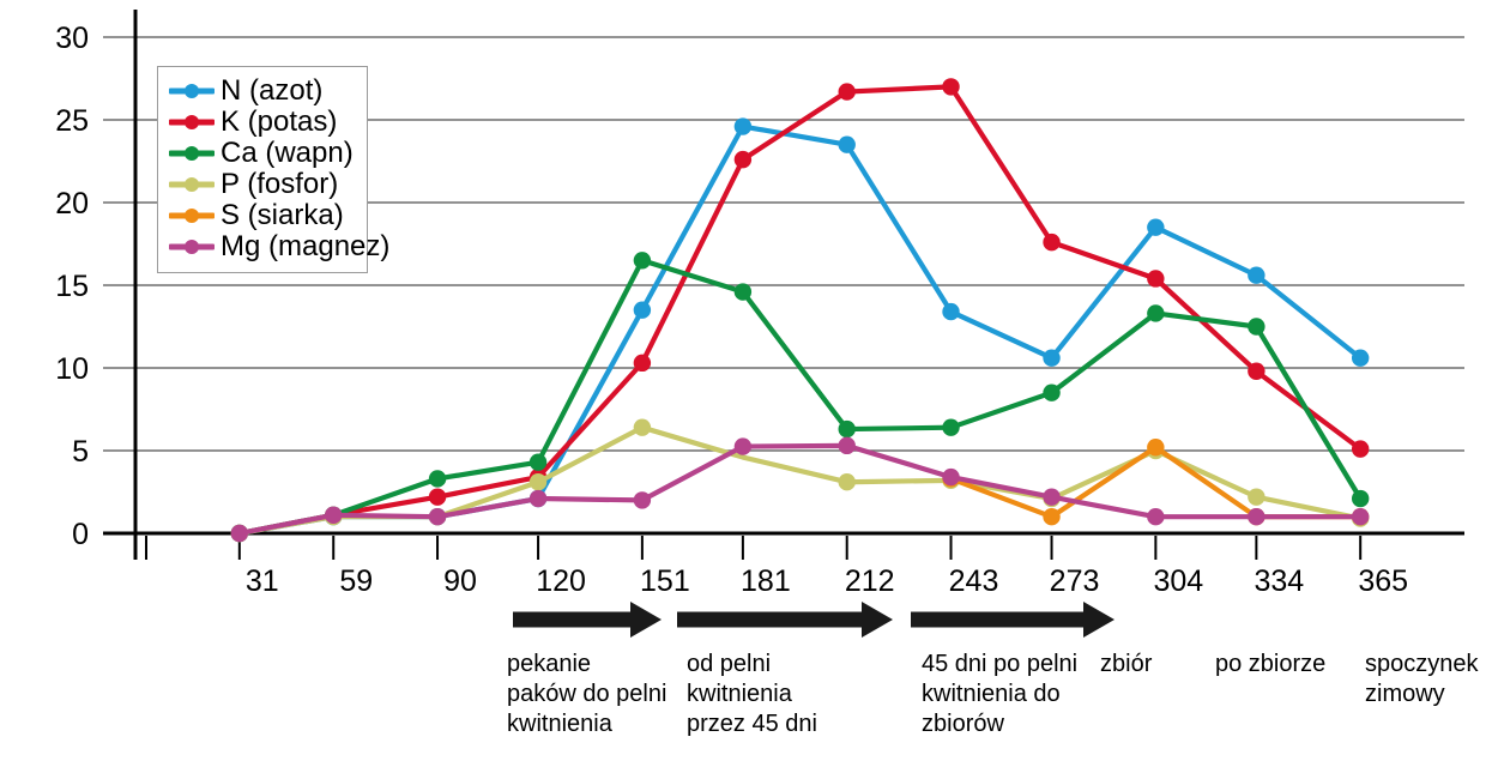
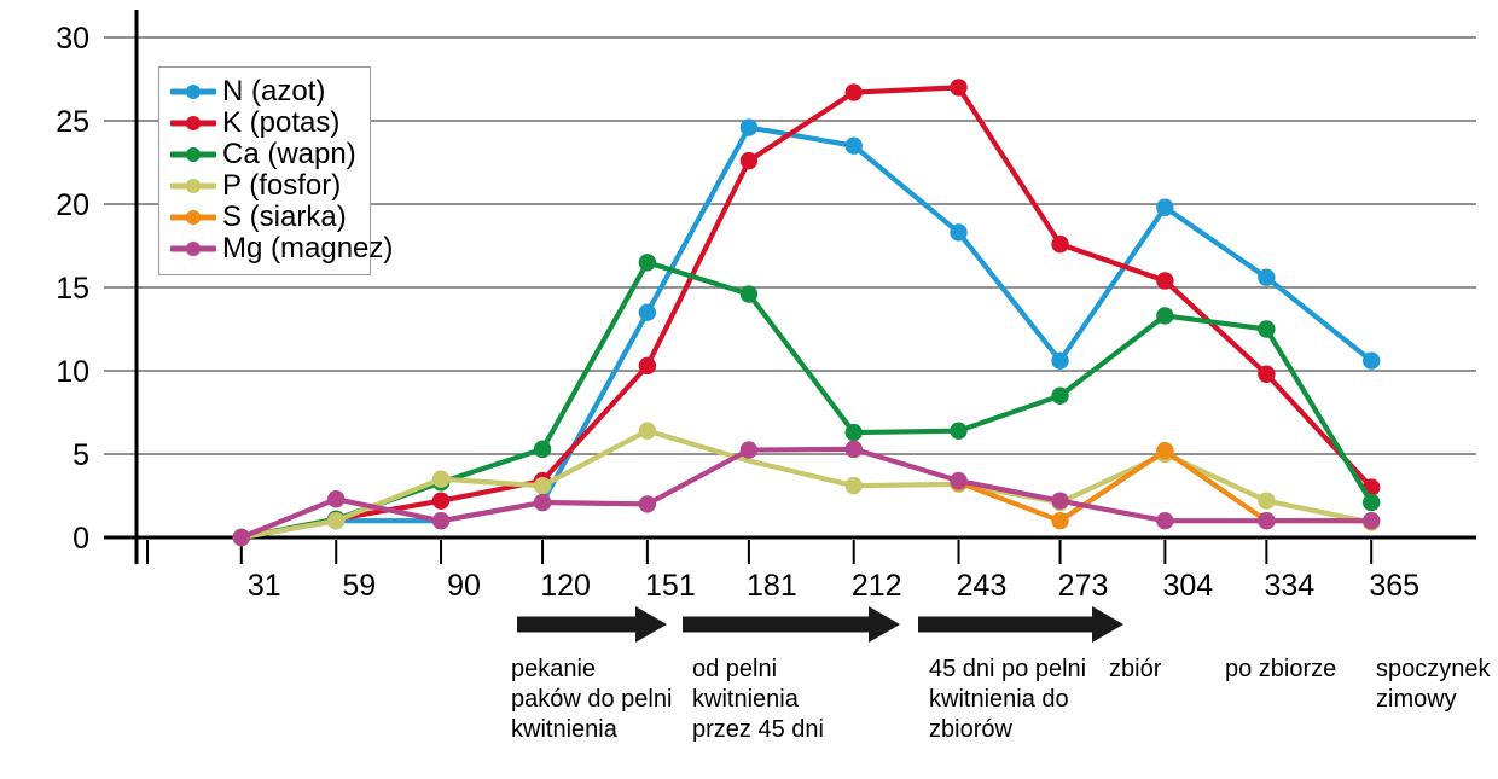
Mg (magnez)/59: 1.1 -> 2.3
P (fosfor)/90: 1.0 -> 3.5
Ca (wapn)/120: 4.3 -> 5.3
N (azot)/243: 13.4 -> 18.3
N (azot)/304: 18.5 -> 19.8
K (potas)/365: 5.1 -> 3.0
